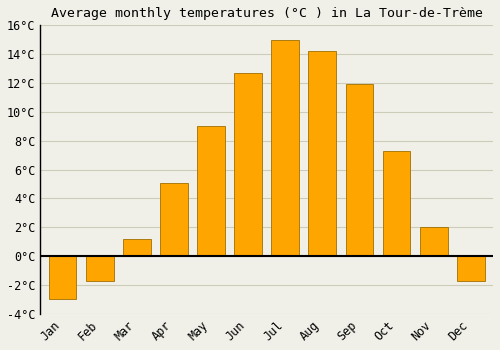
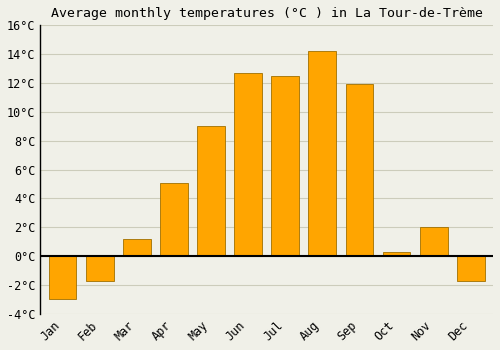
Jul: 15.0°C -> 12.5°C
Oct: 7.3°C -> 0.3°C
